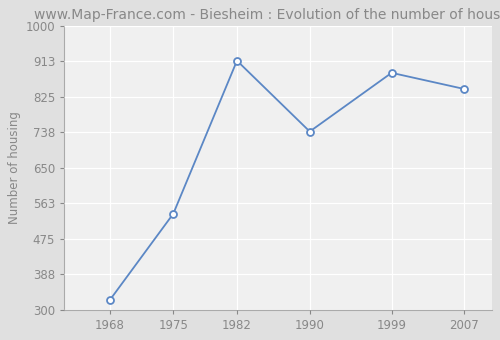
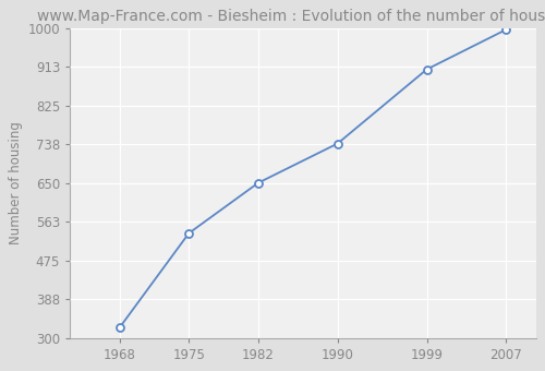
1982: 915 -> 651
1999: 885 -> 908
2007: 845 -> 998
